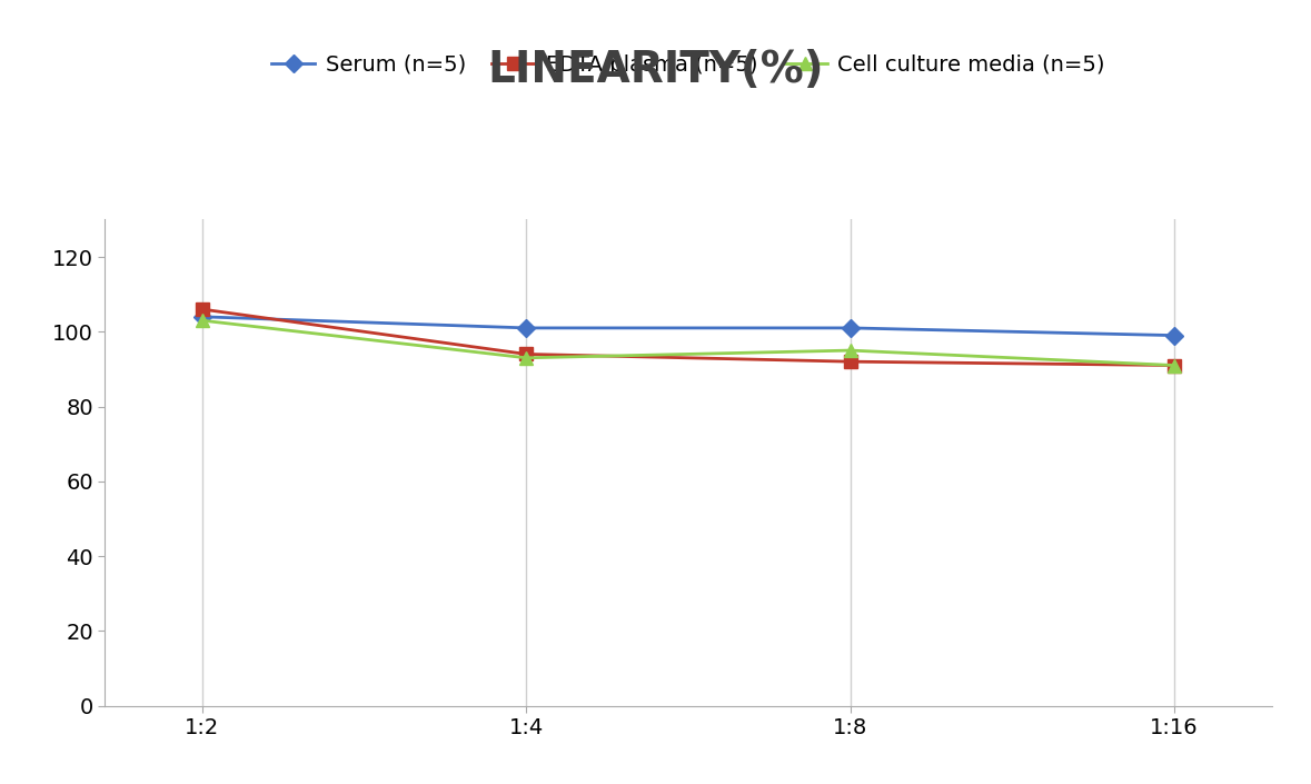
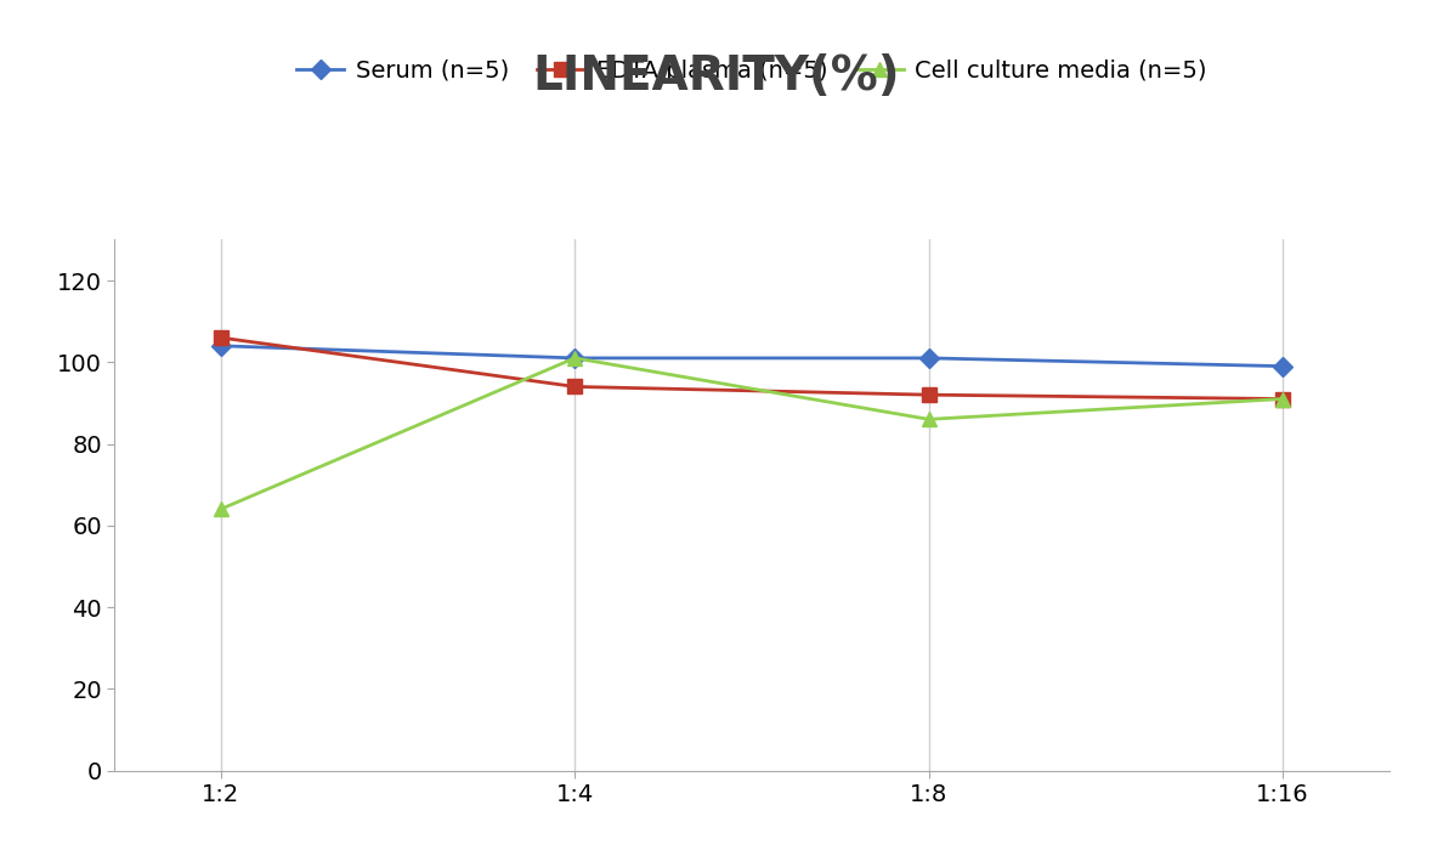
Cell culture media (n=5)/1:2: 103 -> 64
Cell culture media (n=5)/1:4: 93 -> 101
Cell culture media (n=5)/1:8: 95 -> 86
